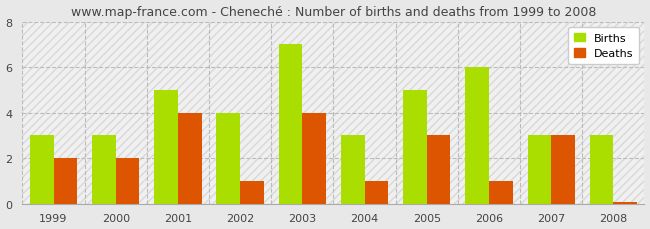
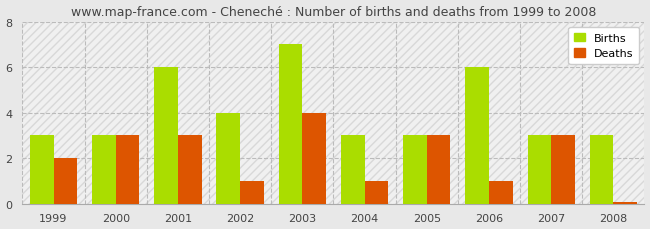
Deaths/2000: 2.00 -> 3.00
Births/2001: 5 -> 6
Deaths/2001: 4.00 -> 3.00
Births/2005: 5 -> 3
